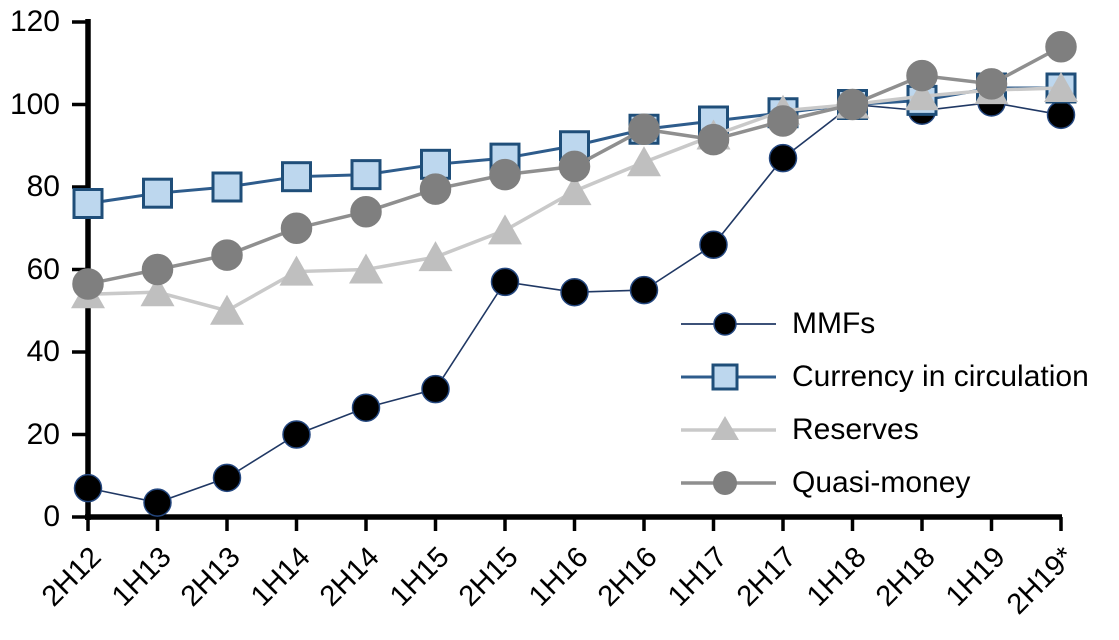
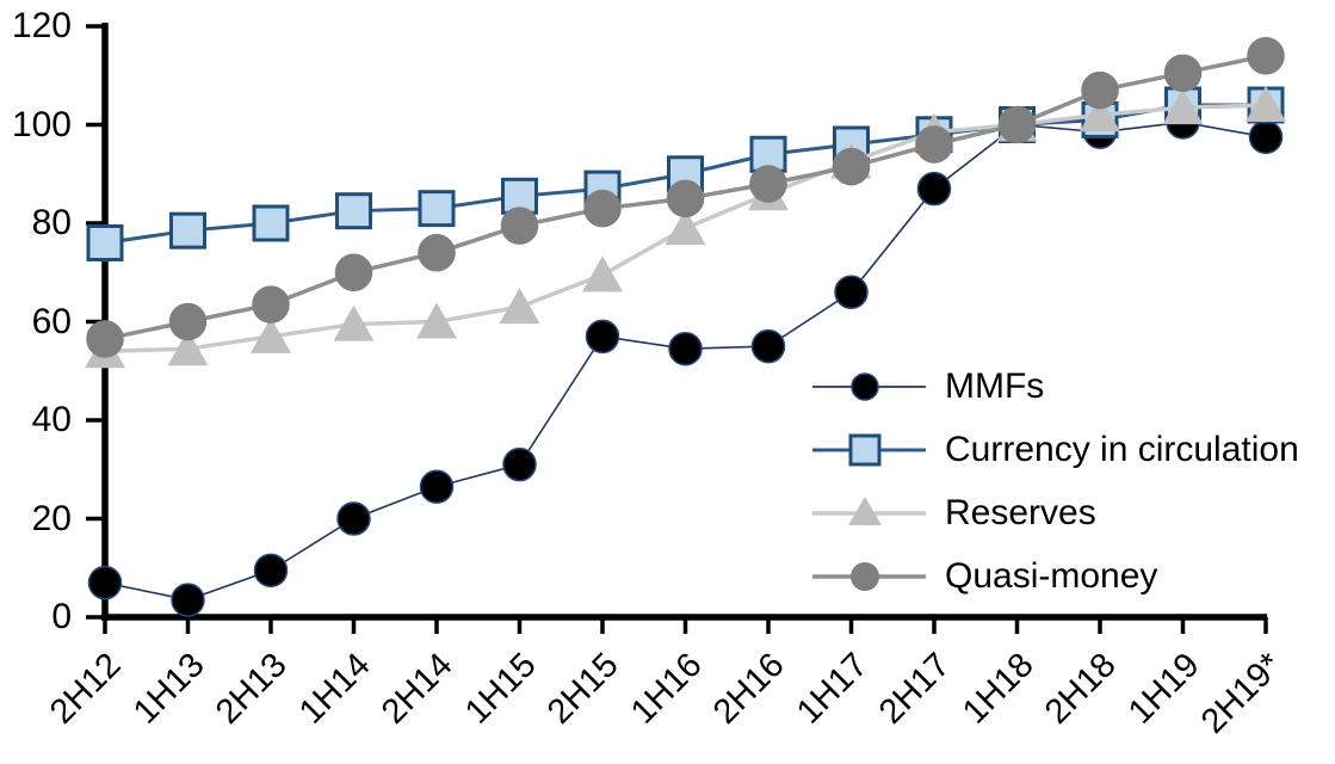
Reserves/2H13: 50 -> 57
Quasi-money/2H16: 94 -> 88
Quasi-money/1H19: 105 -> 110
